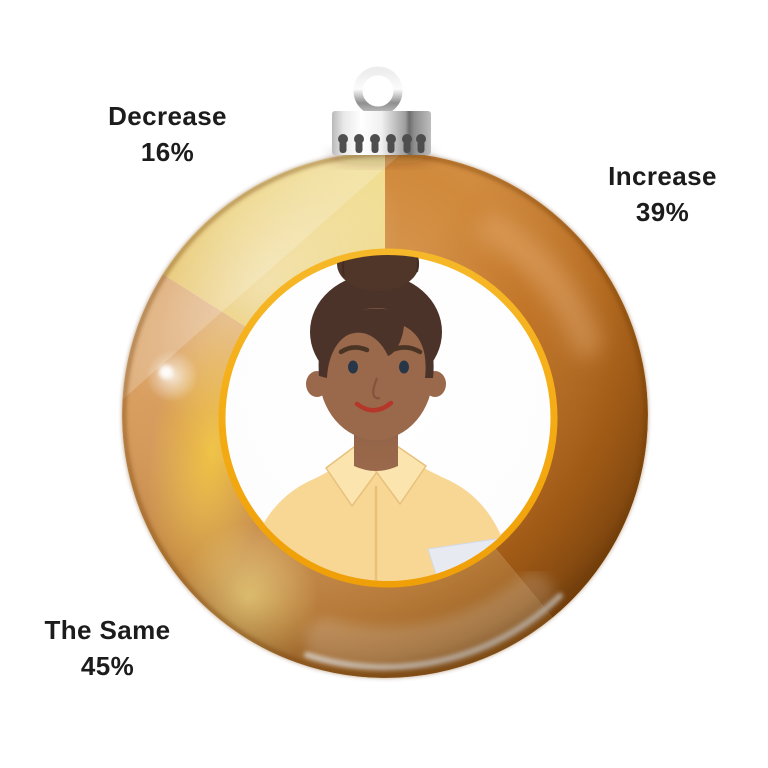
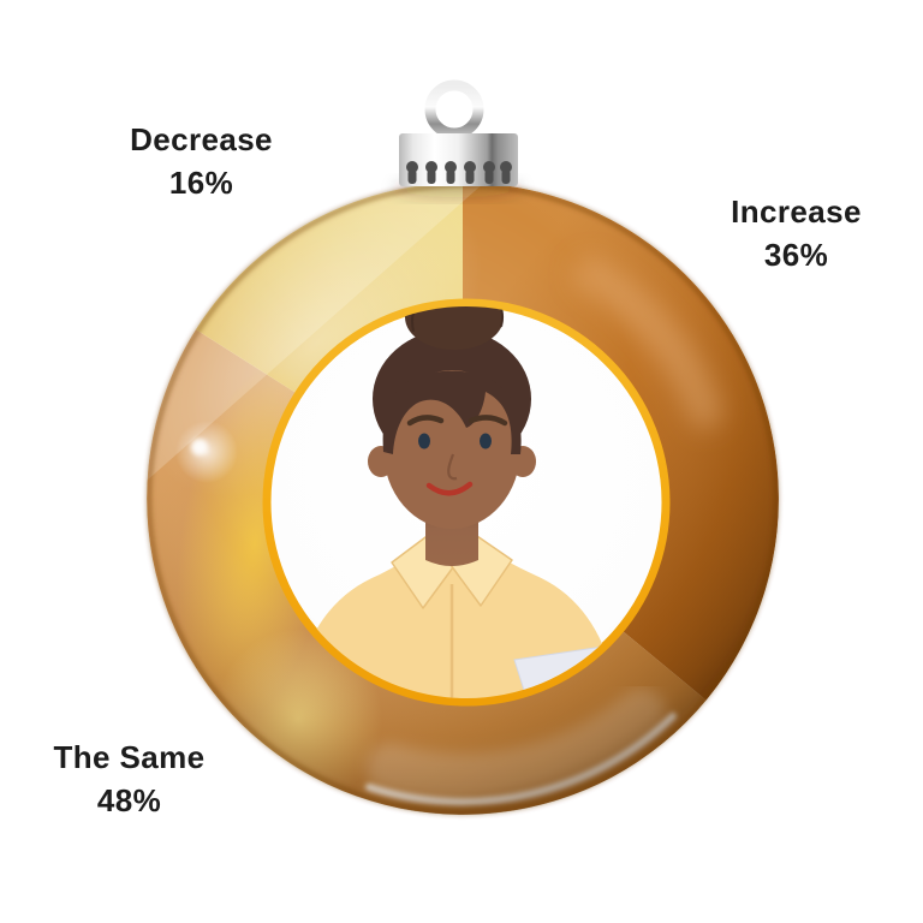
Increase: 39% -> 36%
The Same: 45% -> 48%
